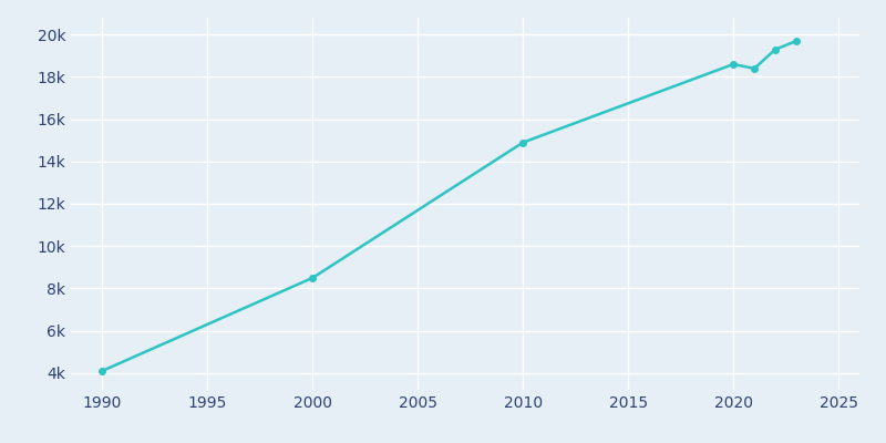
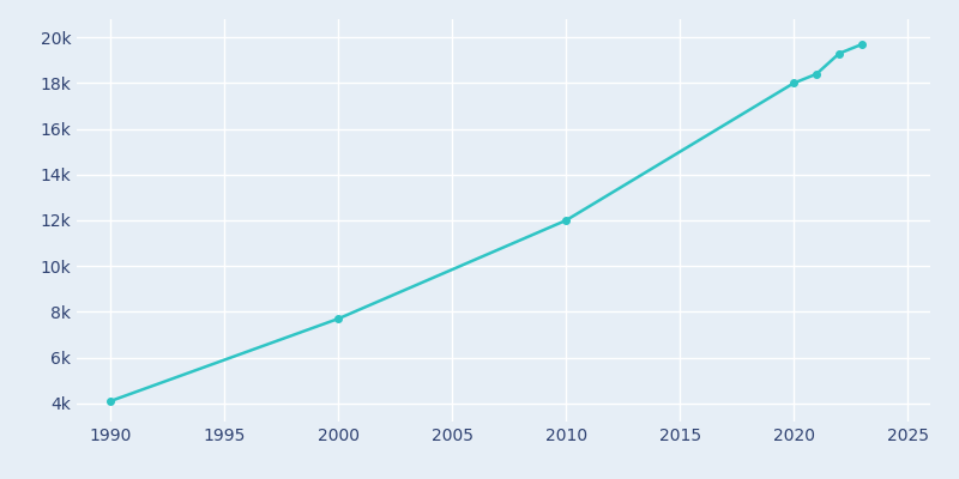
2000: 8.5k -> 7.7k
2010: 14.9k -> 12.0k
2020: 18.6k -> 18.0k
